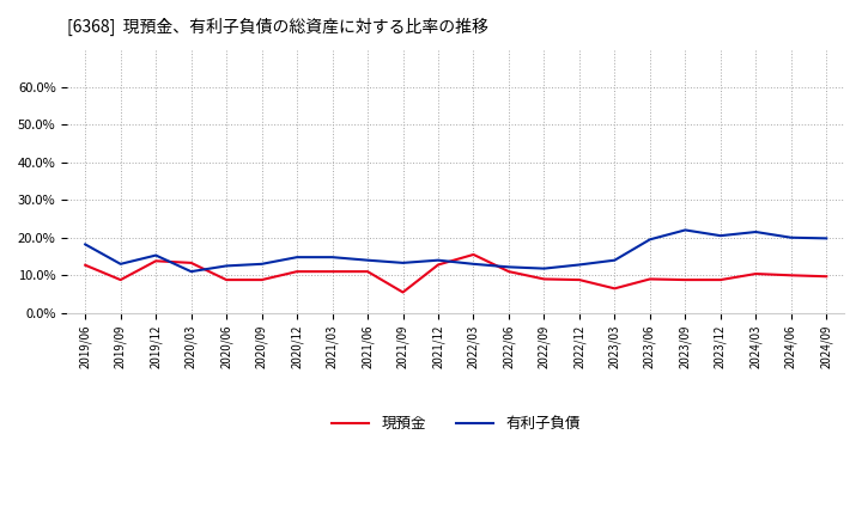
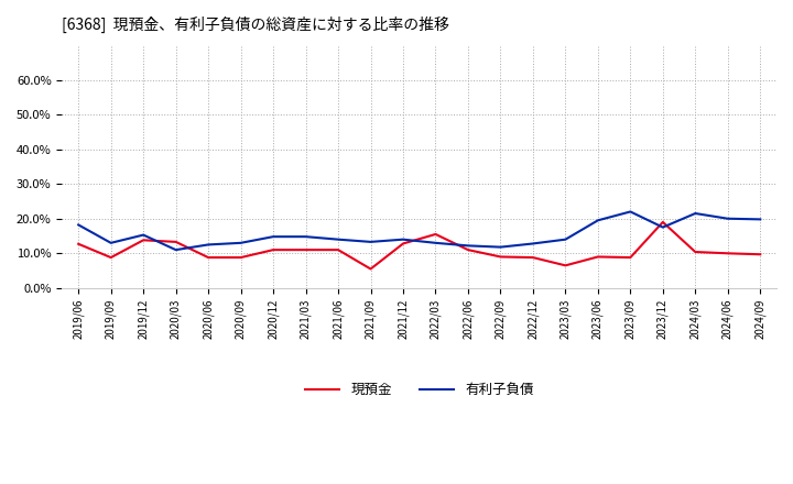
現預金/2023/12: 8.8% -> 19.0%
有利子負債/2023/12: 20.5% -> 17.5%
